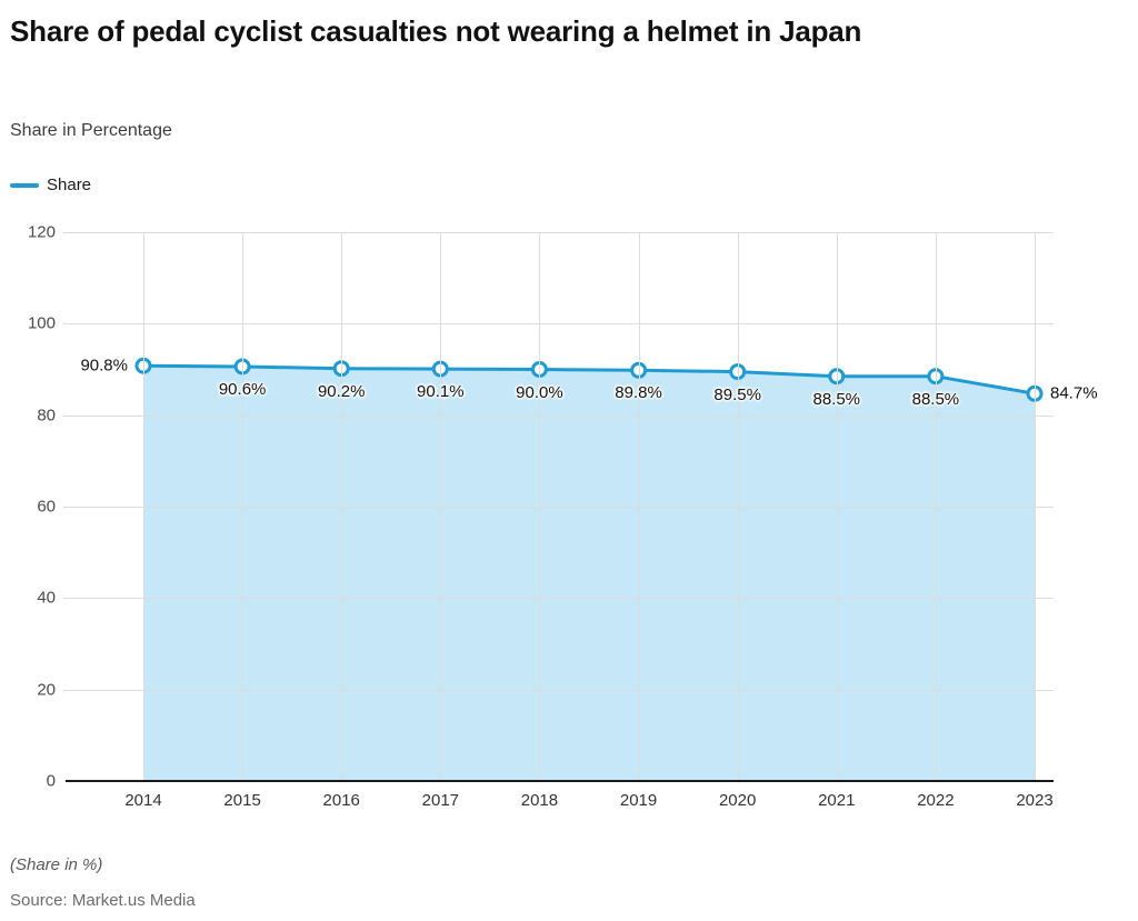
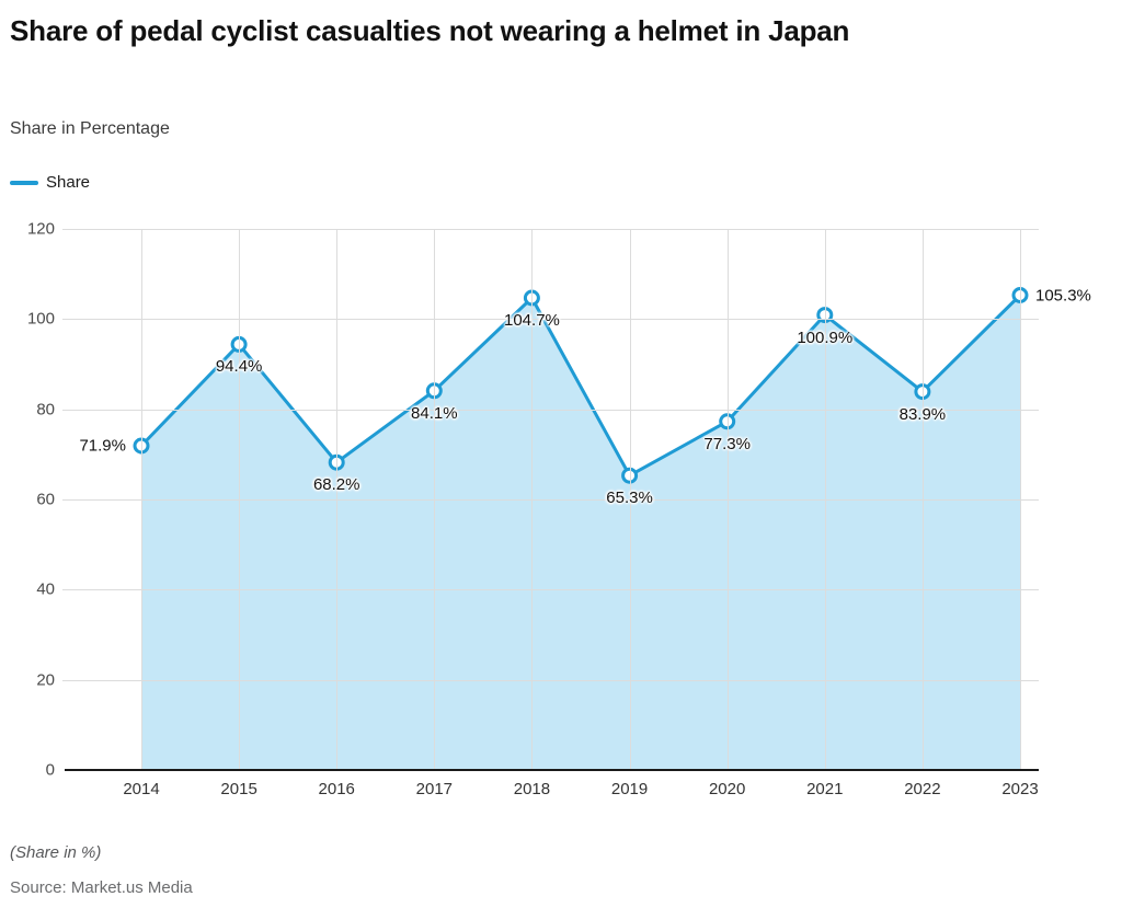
2014: 90.8% -> 71.9%
2015: 90.6% -> 94.4%
2016: 90.2% -> 68.2%
2017: 90.1% -> 84.1%
2018: 90.0% -> 104.7%
2019: 89.8% -> 65.3%
2020: 89.5% -> 77.3%
2021: 88.5% -> 100.9%
2022: 88.5% -> 83.9%
2023: 84.7% -> 105.3%
